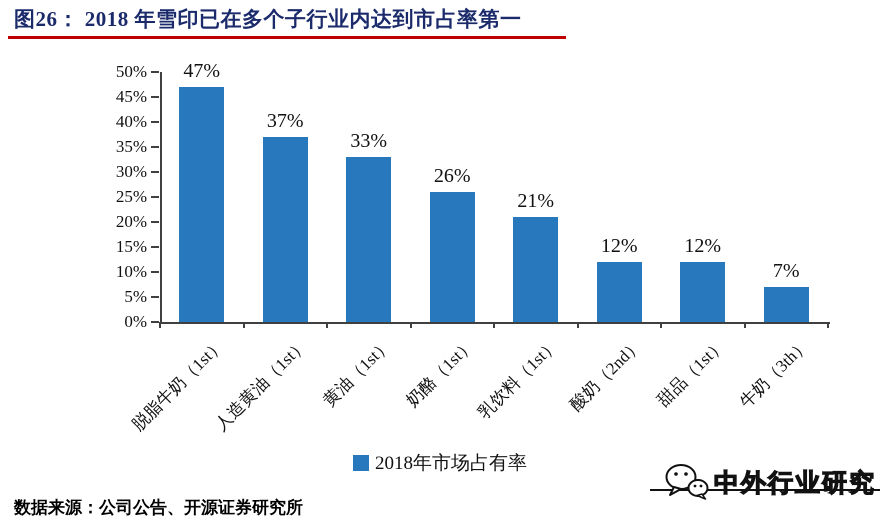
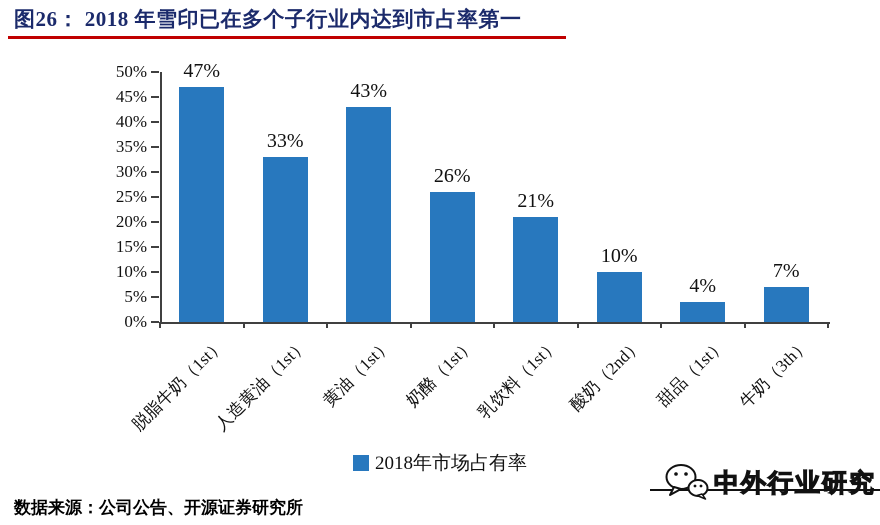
人造黄油（1st）: 37% -> 33%
黄油（1st）: 33% -> 43%
酸奶（2nd）: 12% -> 10%
甜品（1st）: 12% -> 4%
